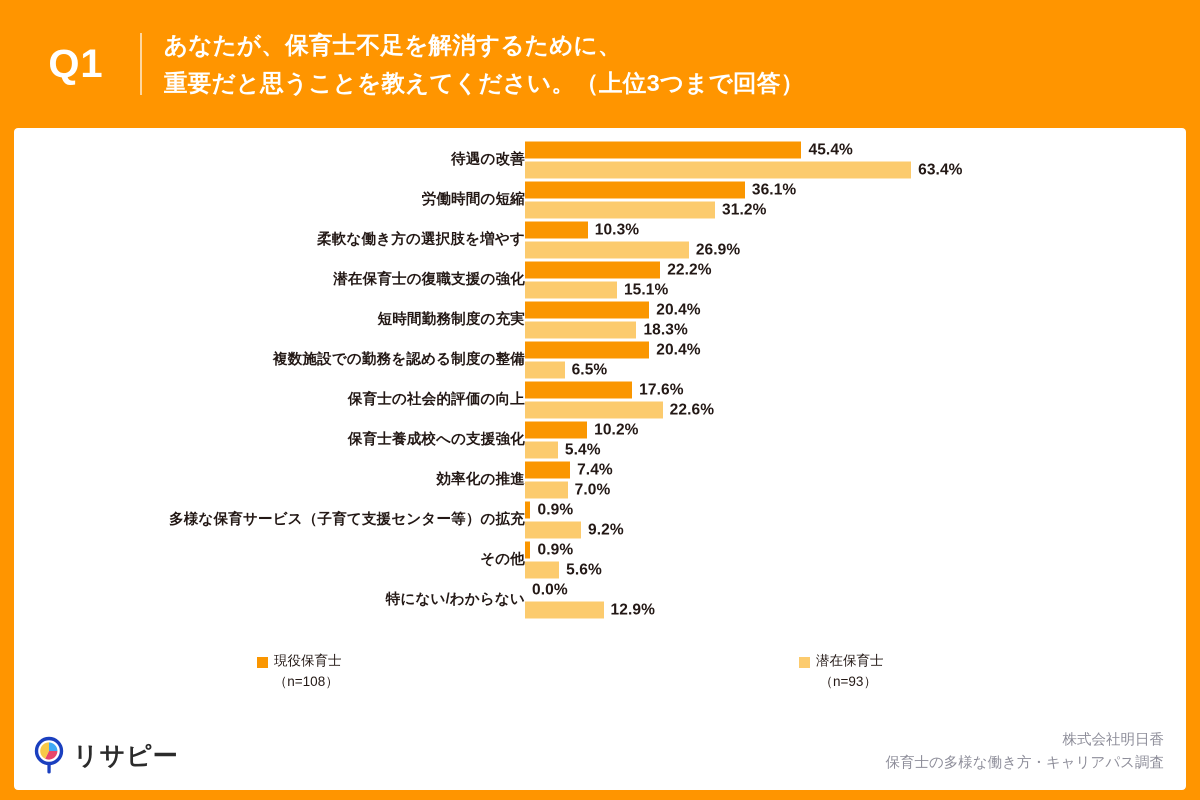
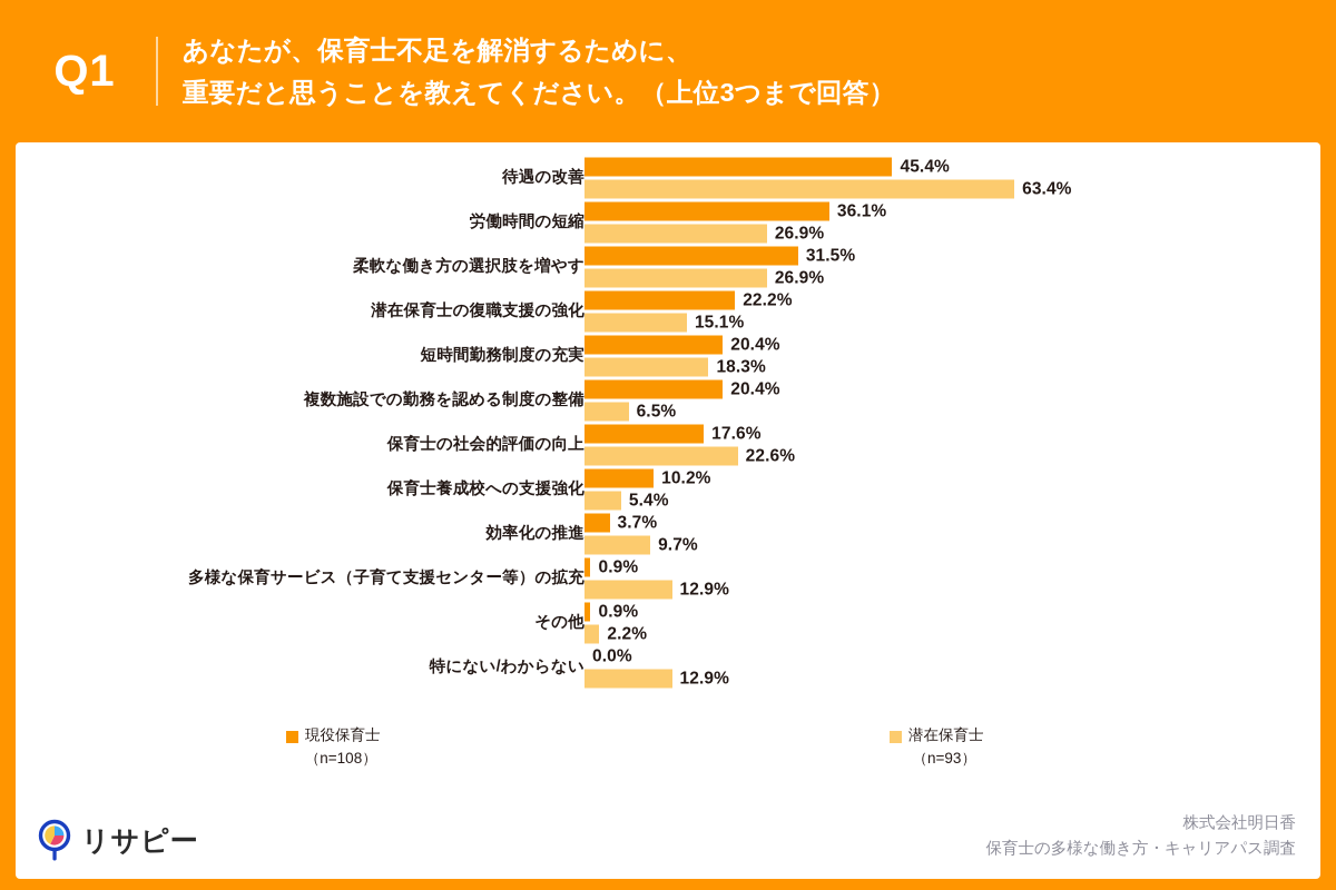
潜在保育士/労働時間の短縮: 31.2% -> 26.9%
現役保育士/柔軟な働き方の選択肢を増やす: 10.3% -> 31.5%
現役保育士/効率化の推進: 7.4% -> 3.7%
潜在保育士/効率化の推進: 7.0% -> 9.7%
潜在保育士/多様な保育サービス（子育て支援センター等）の拡充: 9.2% -> 12.9%
潜在保育士/その他: 5.6% -> 2.2%
